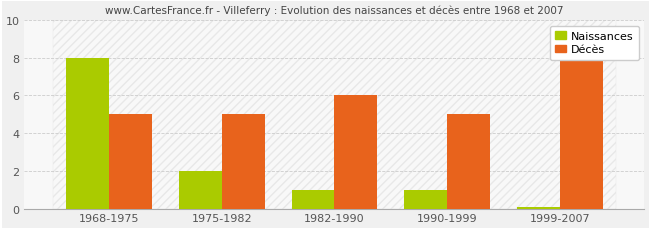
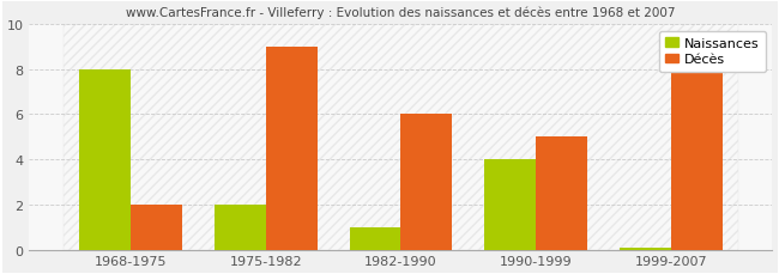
Décès/1968-1975: 5 -> 2
Décès/1975-1982: 5 -> 9
Naissances/1990-1999: 1.0 -> 4.0
